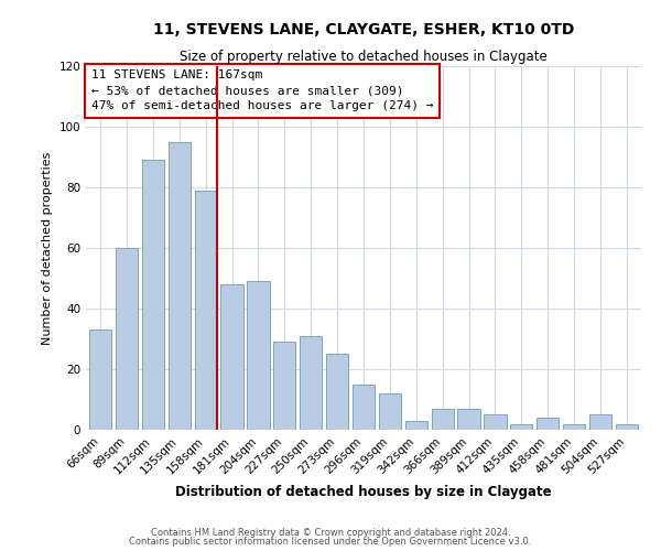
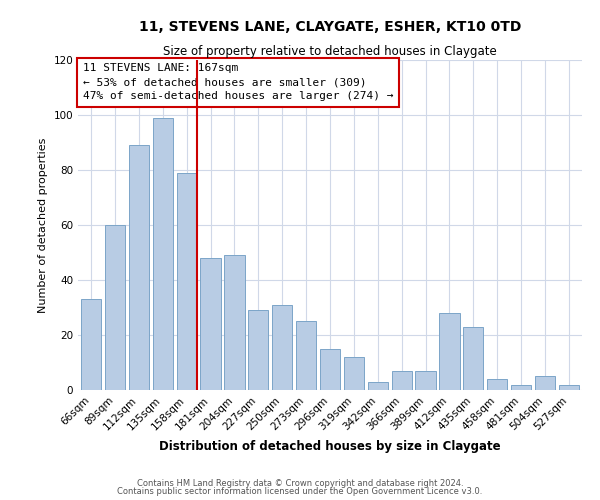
135sqm: 95 -> 99
412sqm: 5 -> 28
435sqm: 2 -> 23
